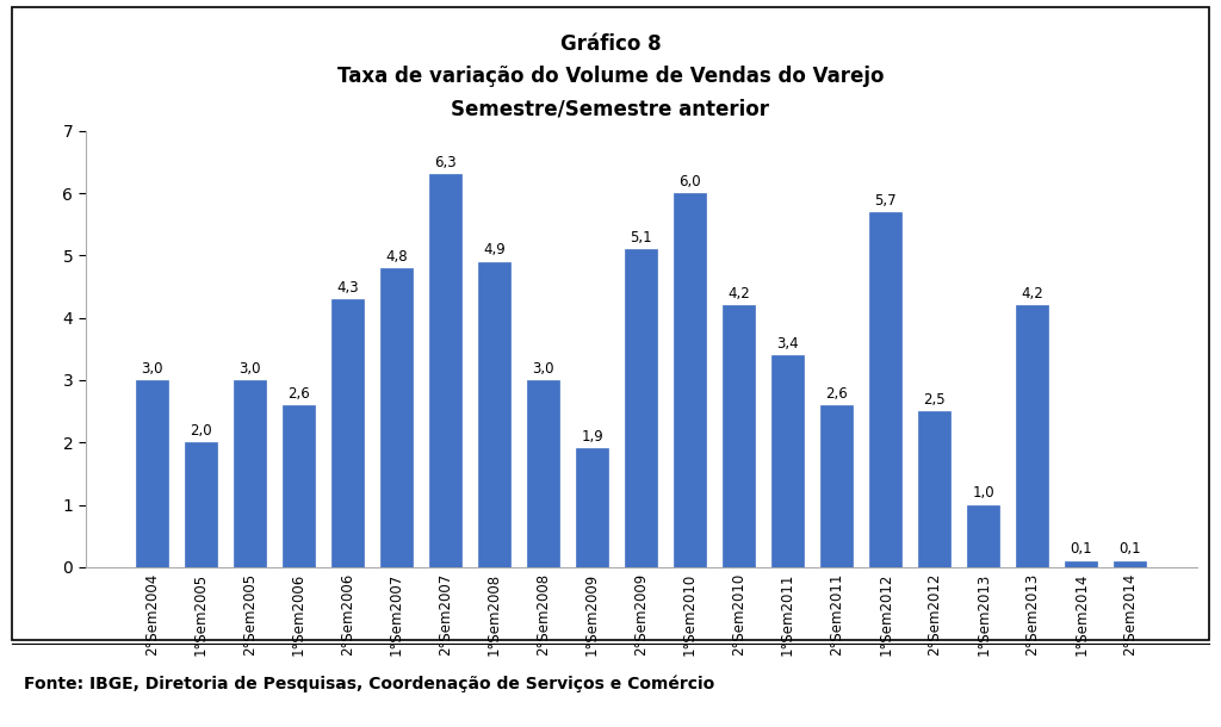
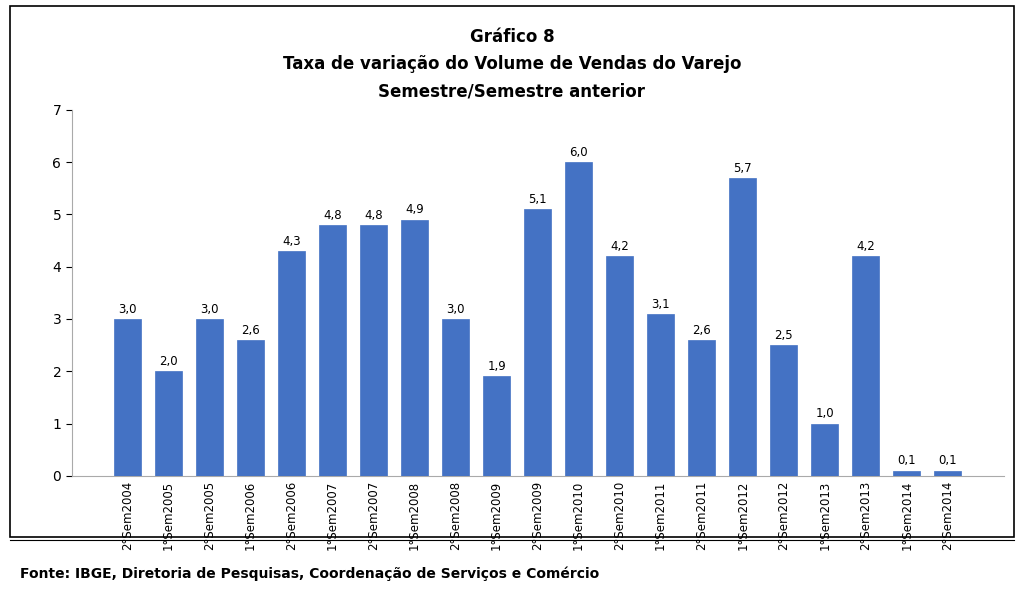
2°Sem2007: 6,3 -> 4,8
1°Sem2011: 3,4 -> 3,1
